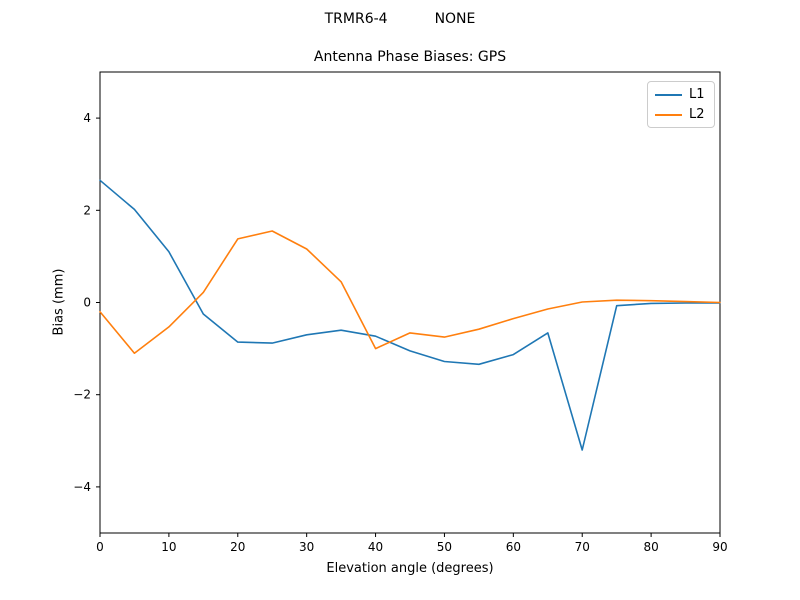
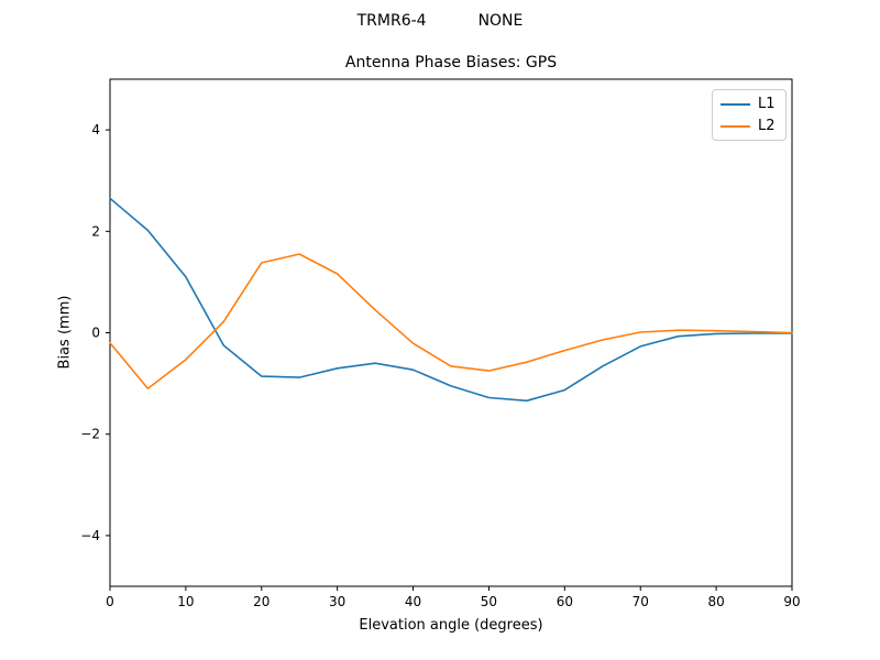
L2/40: -1.0 -> -0.2
L1/70: -3.2 -> -0.3
